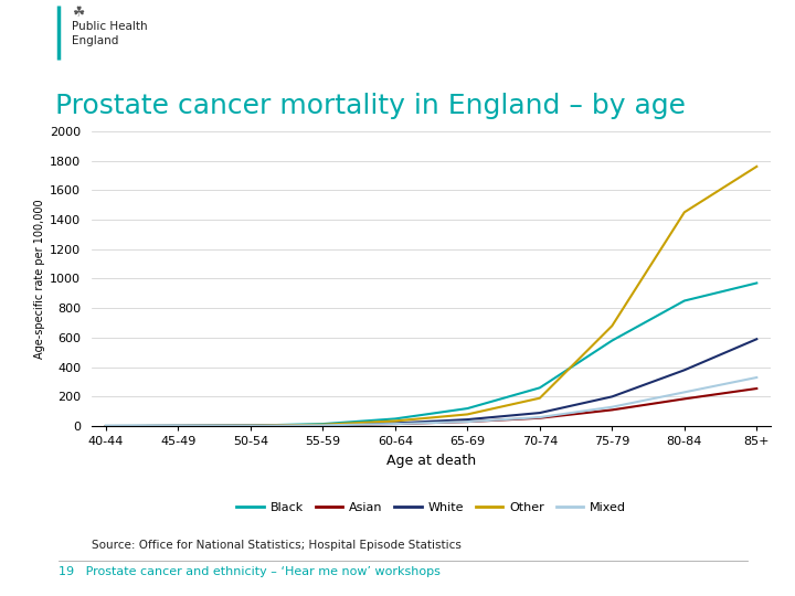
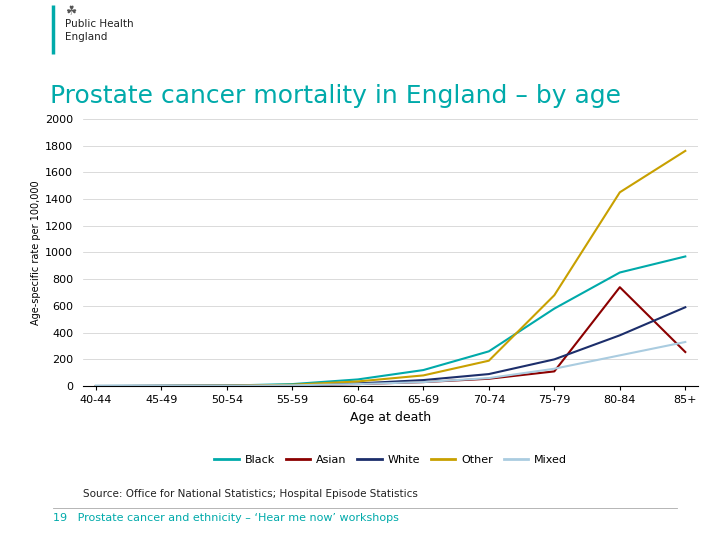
Asian/80-84: 180 -> 740
